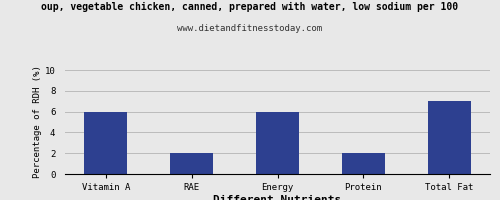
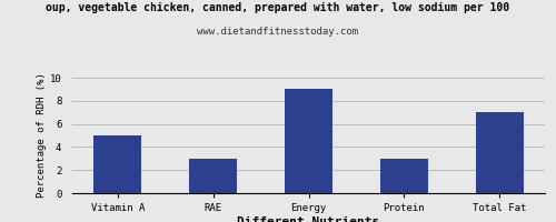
Vitamin A: 6 -> 5
RAE: 2 -> 3
Energy: 6 -> 9
Protein: 2 -> 3
